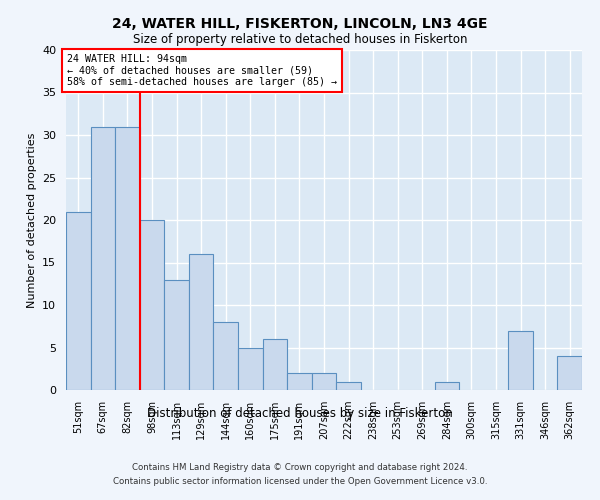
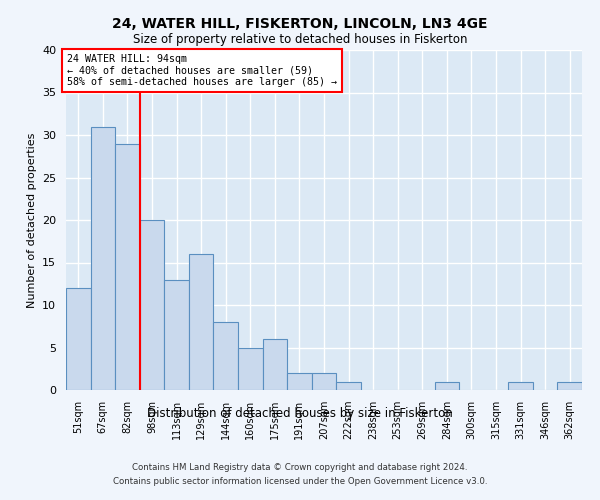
51sqm: 21 -> 12
82sqm: 31 -> 29
331sqm: 7 -> 1
362sqm: 4 -> 1
